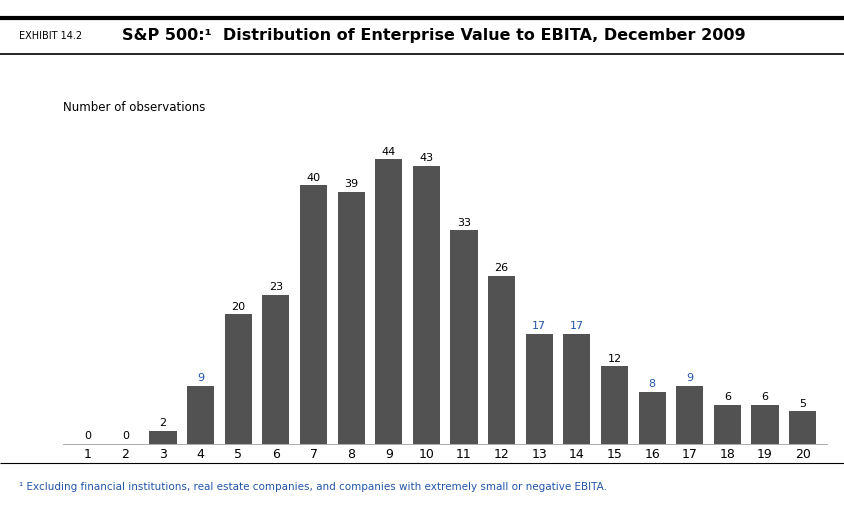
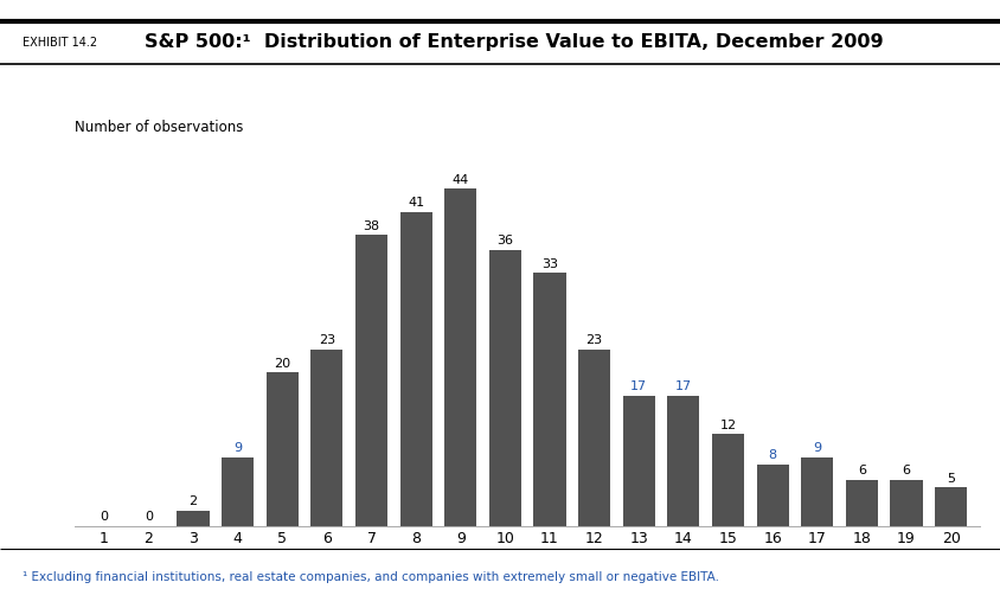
7: 40 -> 38
8: 39 -> 41
10: 43 -> 36
12: 26 -> 23
